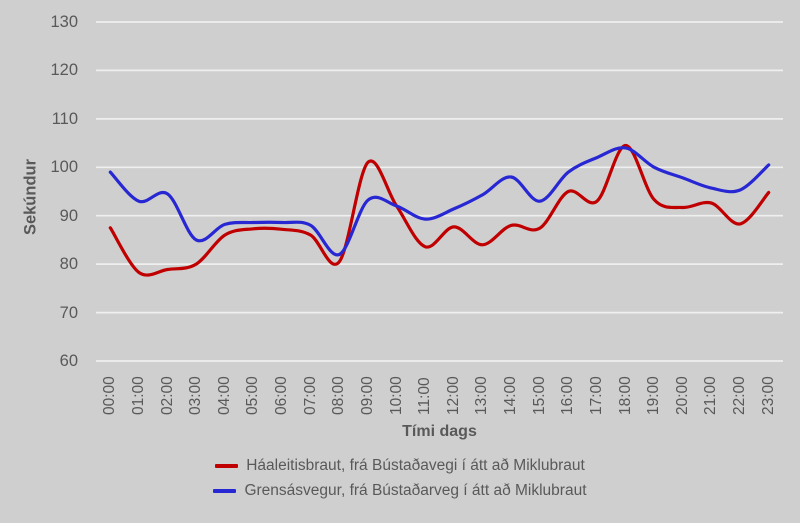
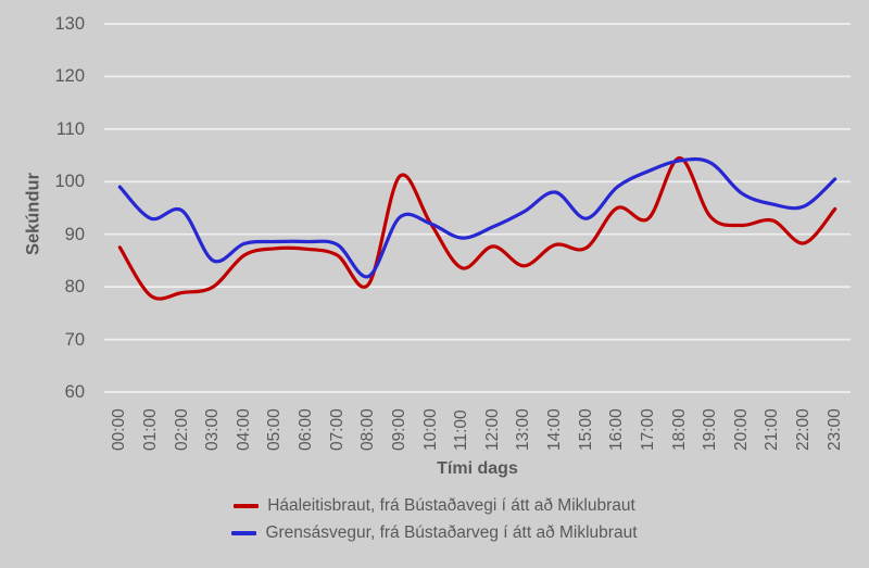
Grensásvegur, frá Bústaðarveg í átt að Miklubraut/19:00: 100 -> 104
